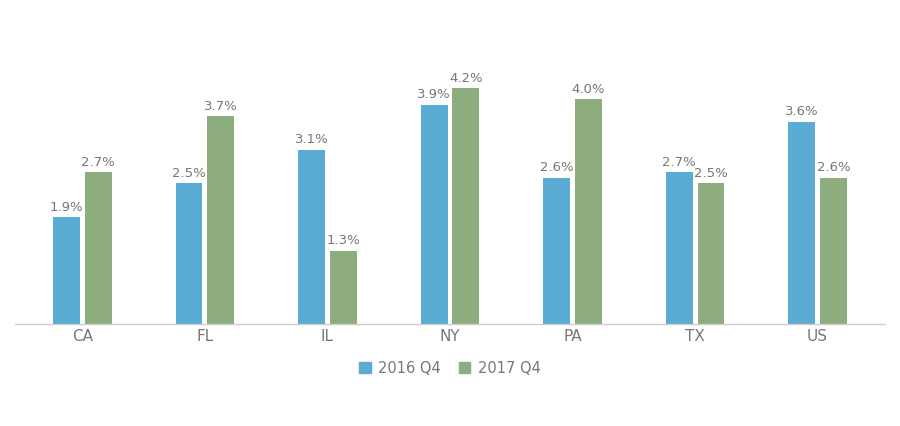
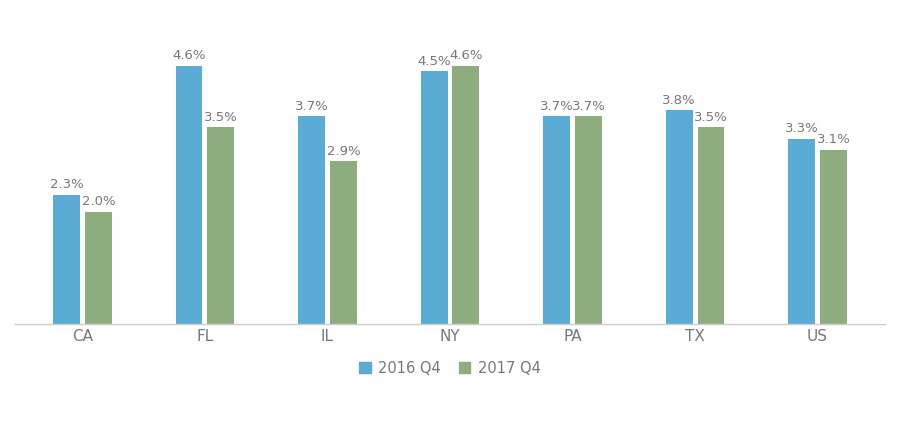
2016 Q4/CA: 1.9% -> 2.3%
2017 Q4/CA: 2.7% -> 2.0%
2016 Q4/FL: 2.5% -> 4.6%
2017 Q4/FL: 3.7% -> 3.5%
2016 Q4/IL: 3.1% -> 3.7%
2017 Q4/IL: 1.3% -> 2.9%
2016 Q4/NY: 3.9% -> 4.5%
2017 Q4/NY: 4.2% -> 4.6%
2016 Q4/PA: 2.6% -> 3.7%
2017 Q4/PA: 4.0% -> 3.7%
2016 Q4/TX: 2.7% -> 3.8%
2017 Q4/TX: 2.5% -> 3.5%
2016 Q4/US: 3.6% -> 3.3%
2017 Q4/US: 2.6% -> 3.1%
